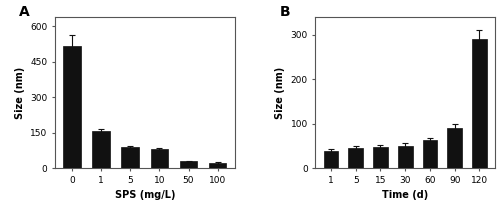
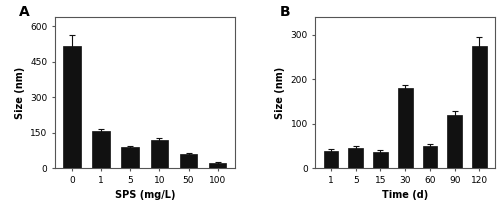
10: 80 -> 120
50: 28 -> 60
15: 47 -> 35
30: 50 -> 180
60: 62 -> 50
90: 90 -> 120
120: 290 -> 275
